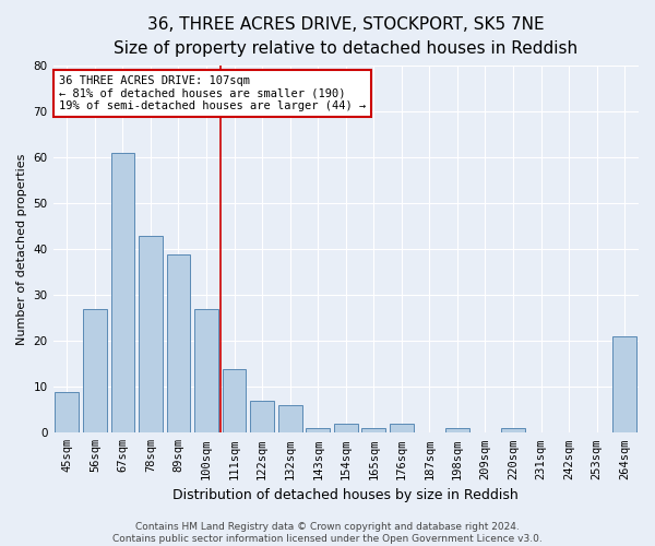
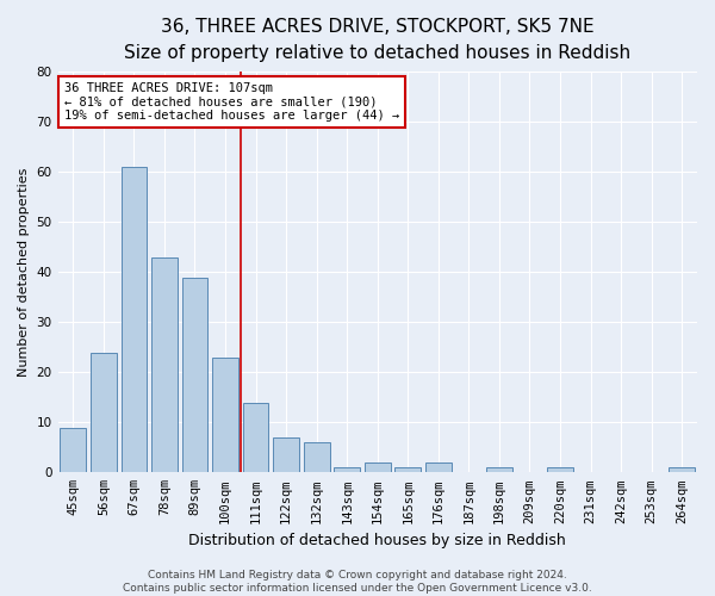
56sqm: 27 -> 24
100sqm: 27 -> 23
264sqm: 21 -> 1
